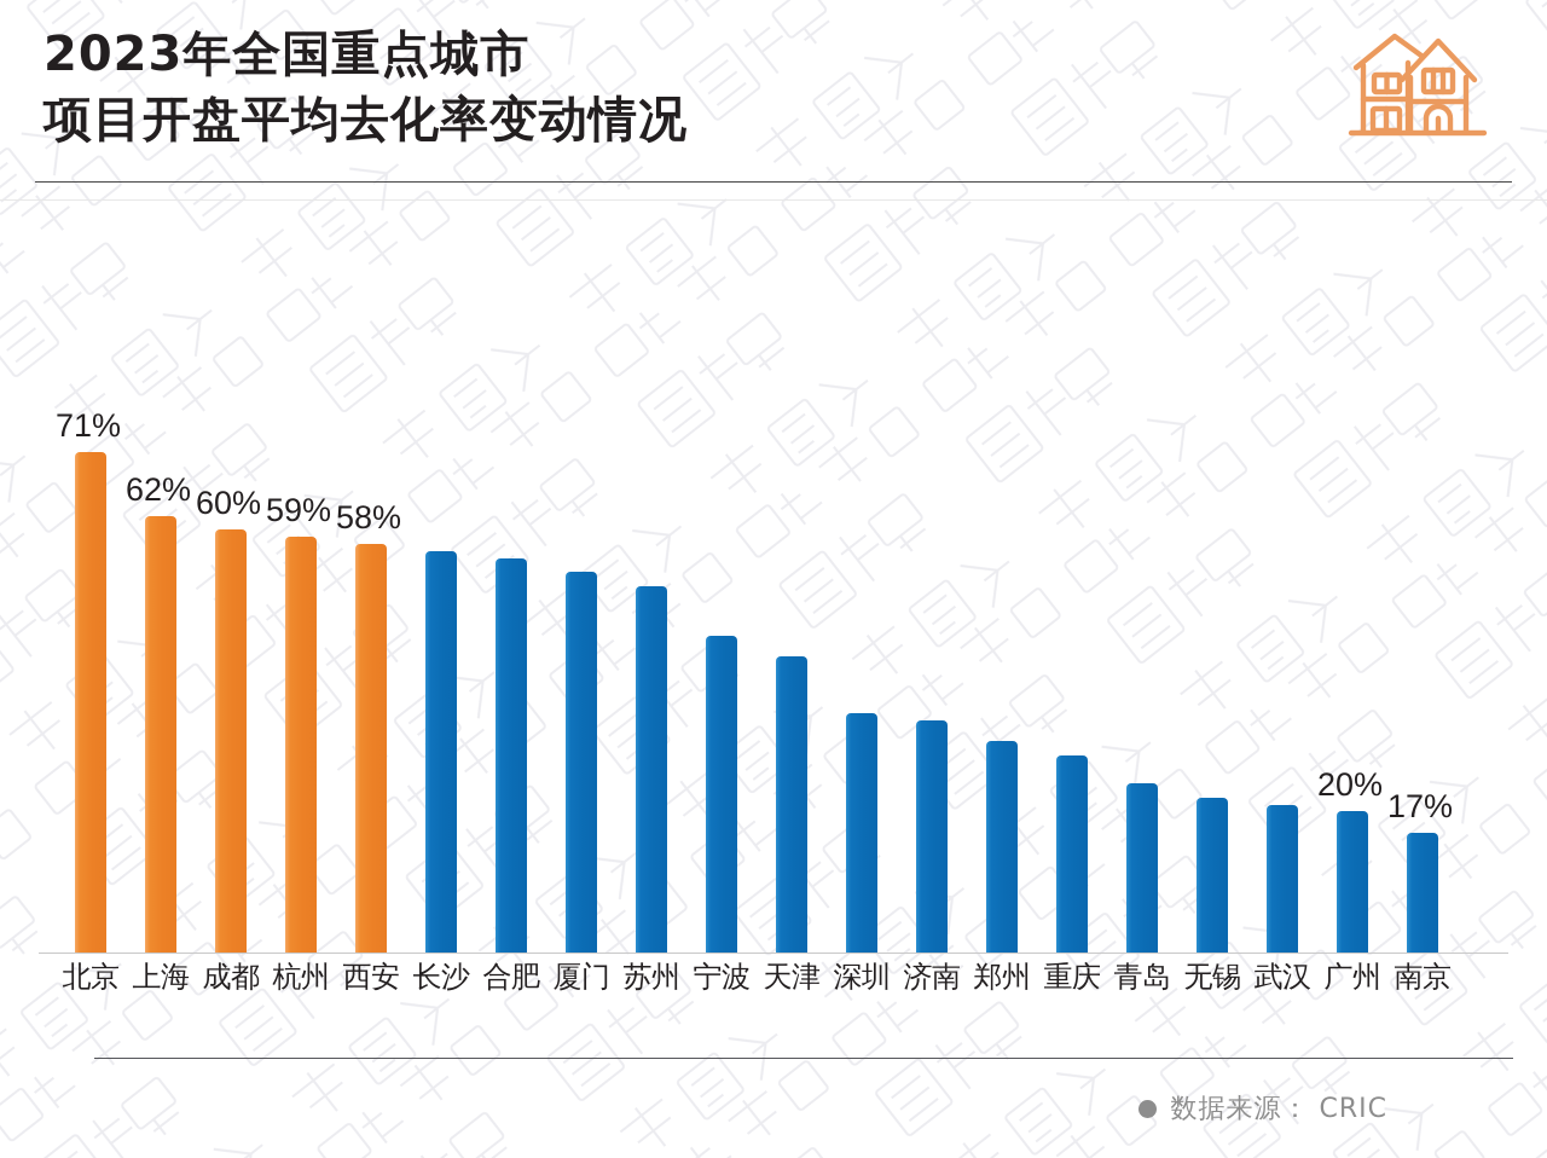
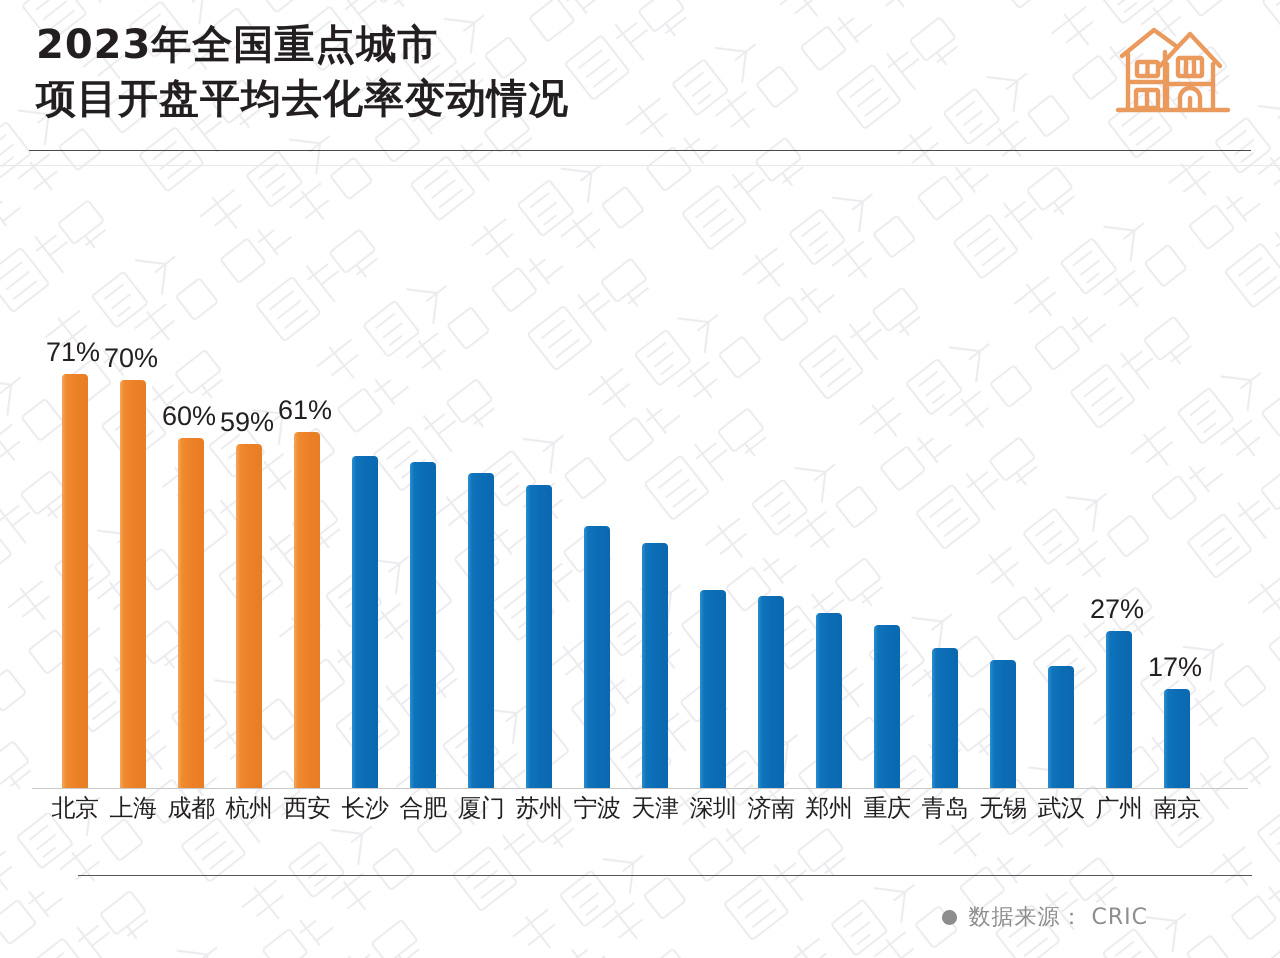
上海: 62% -> 70%
西安: 58% -> 61%
广州: 20% -> 27%
